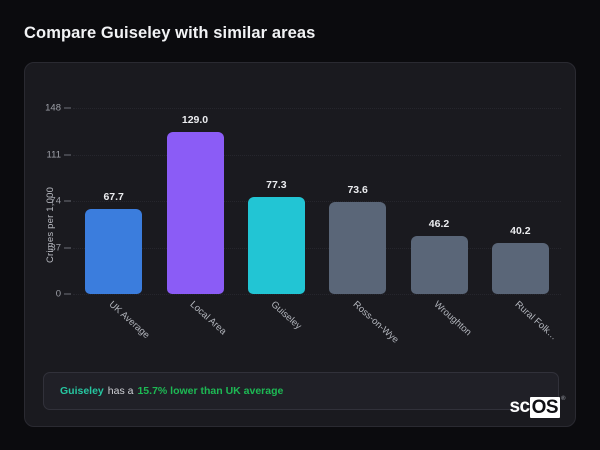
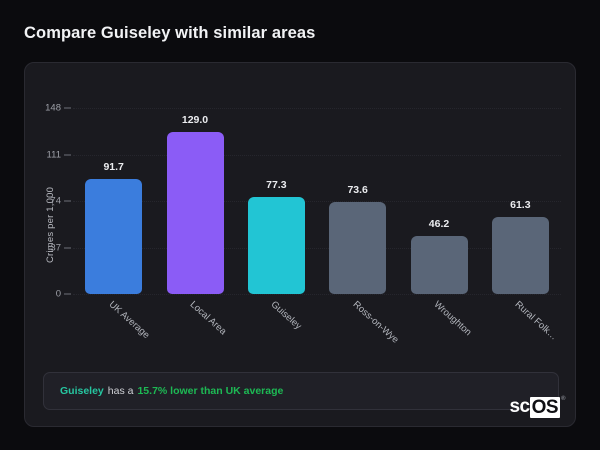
UK Average: 67.7 -> 91.7
Rural Folk…: 40.2 -> 61.3
